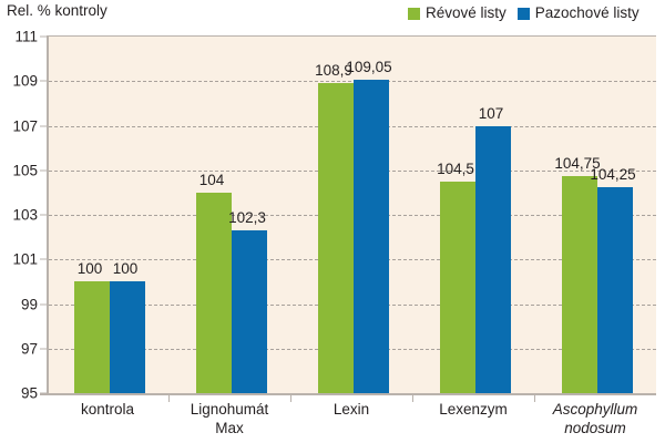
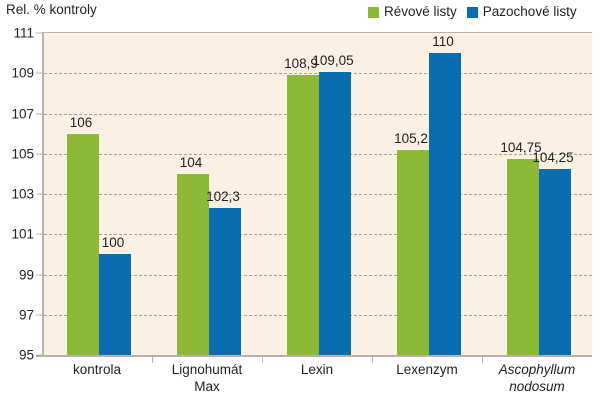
Révové listy/kontrola: 100 -> 106
Révové listy/Lexenzym: 104,5 -> 105,2
Pazochové listy/Lexenzym: 107 -> 110
